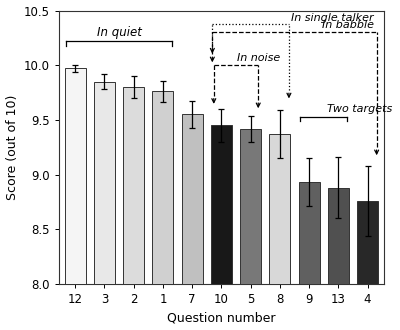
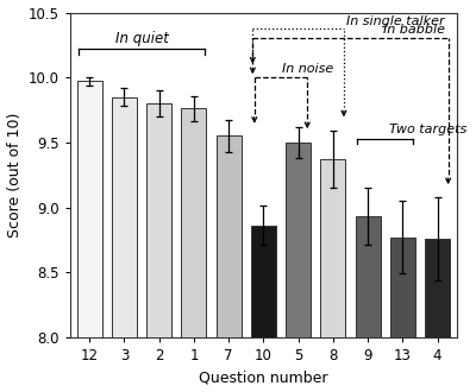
10: 9.45 -> 8.86
5: 9.42 -> 9.50
13: 8.88 -> 8.77
